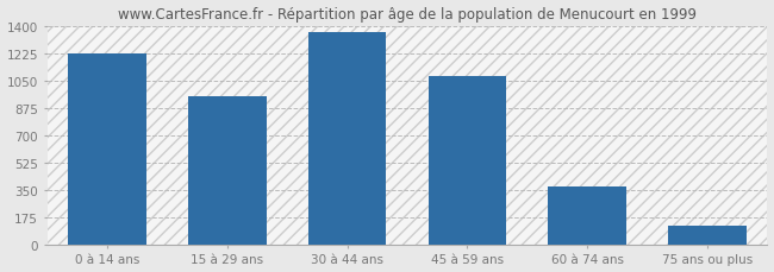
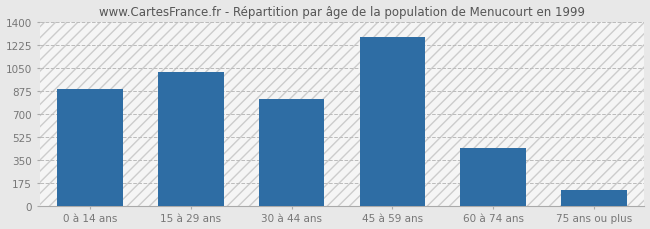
0 à 14 ans: 1220 -> 890
15 à 29 ans: 950 -> 1020
30 à 44 ans: 1360 -> 810
45 à 59 ans: 1080 -> 1280
60 à 74 ans: 370 -> 440
